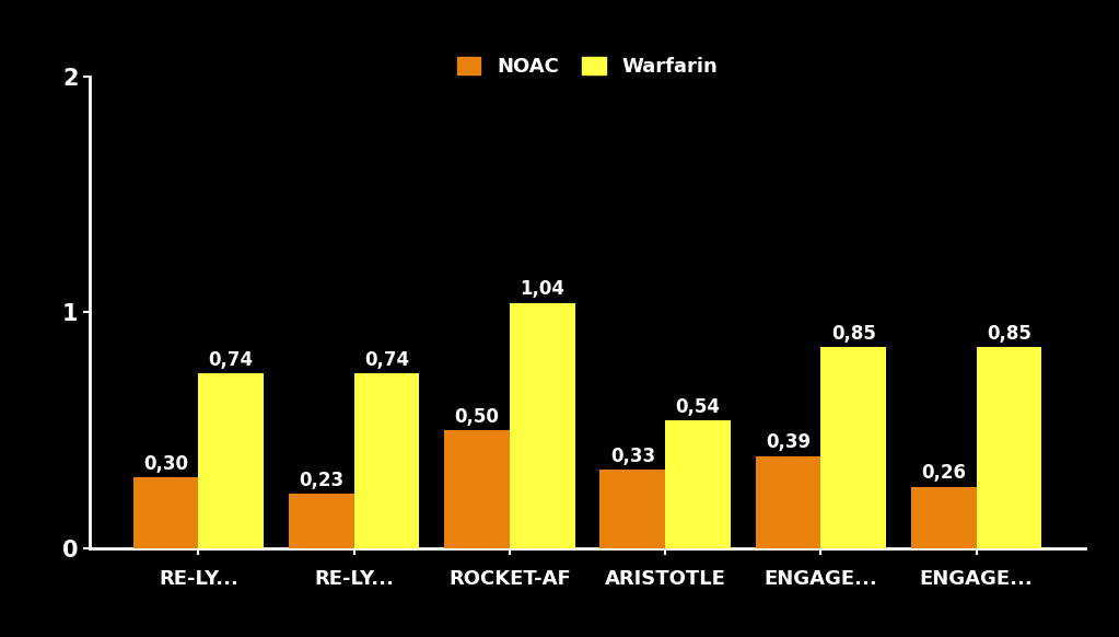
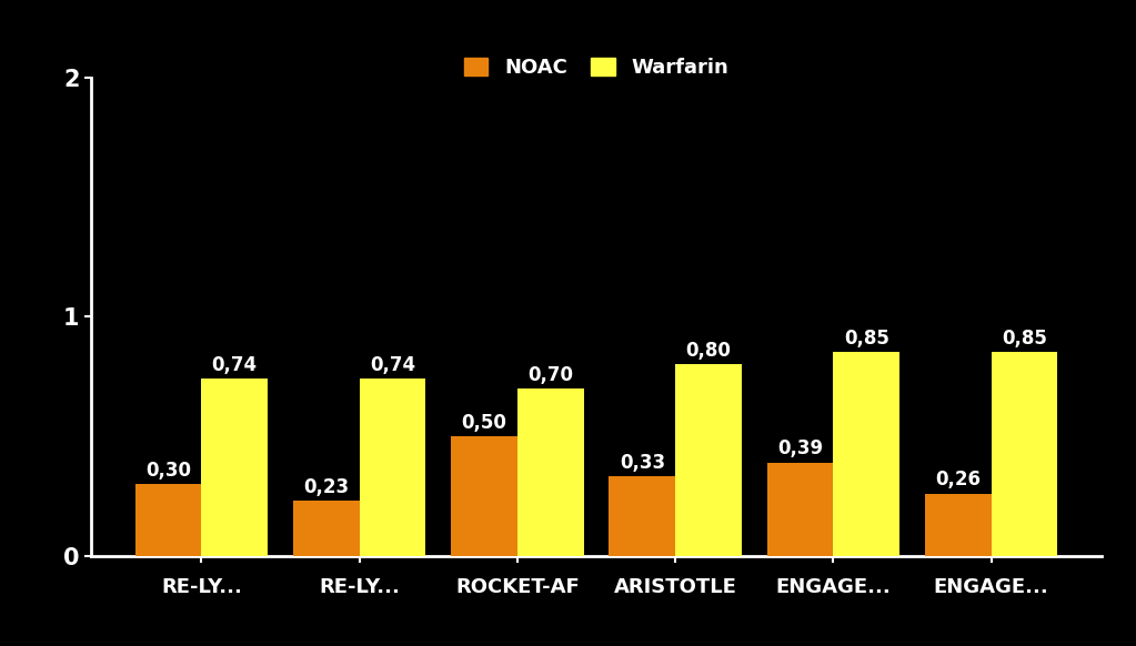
Warfarin/ROCKET-AF: 1,04 -> 0,70
Warfarin/ARISTOTLE: 0,54 -> 0,80
